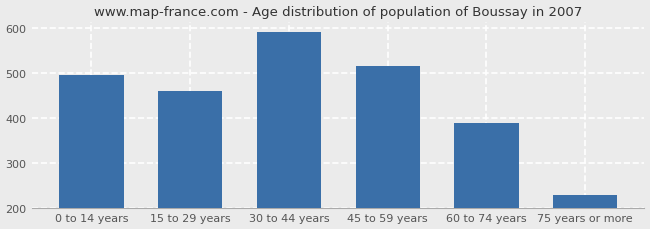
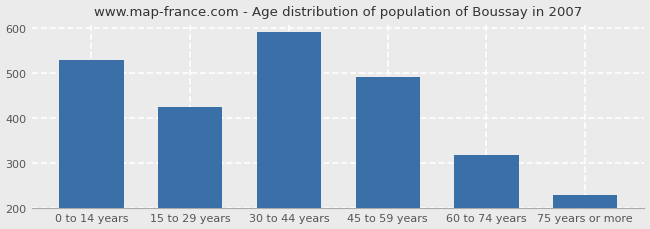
0 to 14 years: 495 -> 530
15 to 29 years: 460 -> 425
45 to 59 years: 515 -> 491
60 to 74 years: 390 -> 317
